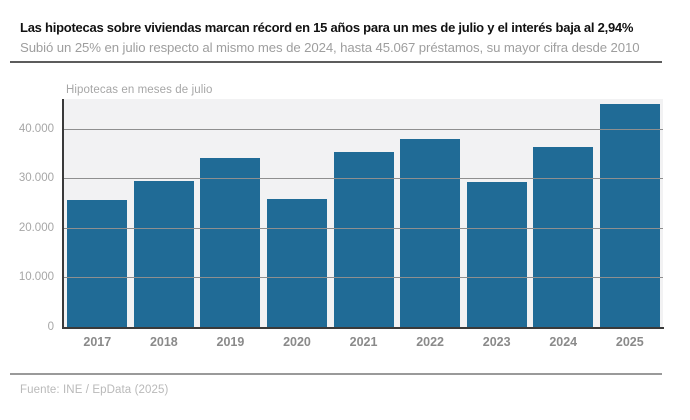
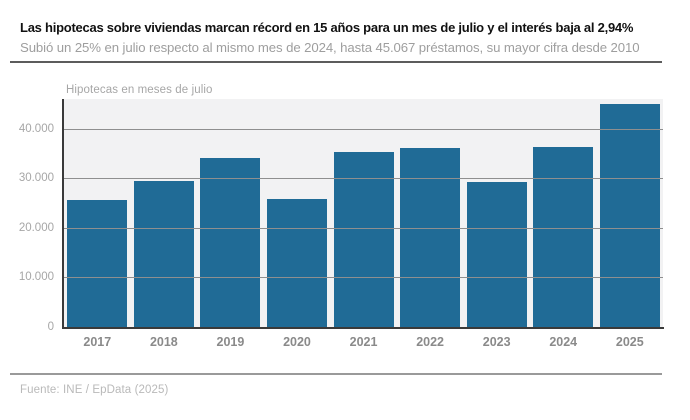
2022: 38000 -> 36000
